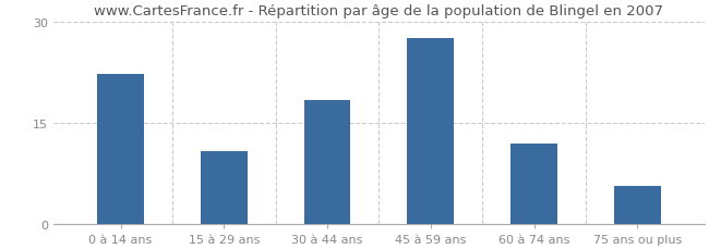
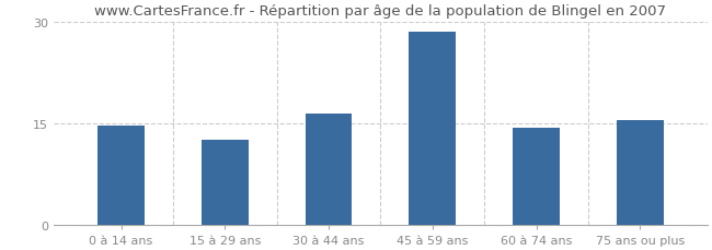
0 à 14 ans: 22.2 -> 14.7
15 à 29 ans: 10.8 -> 12.5
30 à 44 ans: 18.4 -> 16.5
45 à 59 ans: 27.6 -> 28.6
60 à 74 ans: 12.0 -> 14.3
75 ans ou plus: 5.6 -> 15.5
